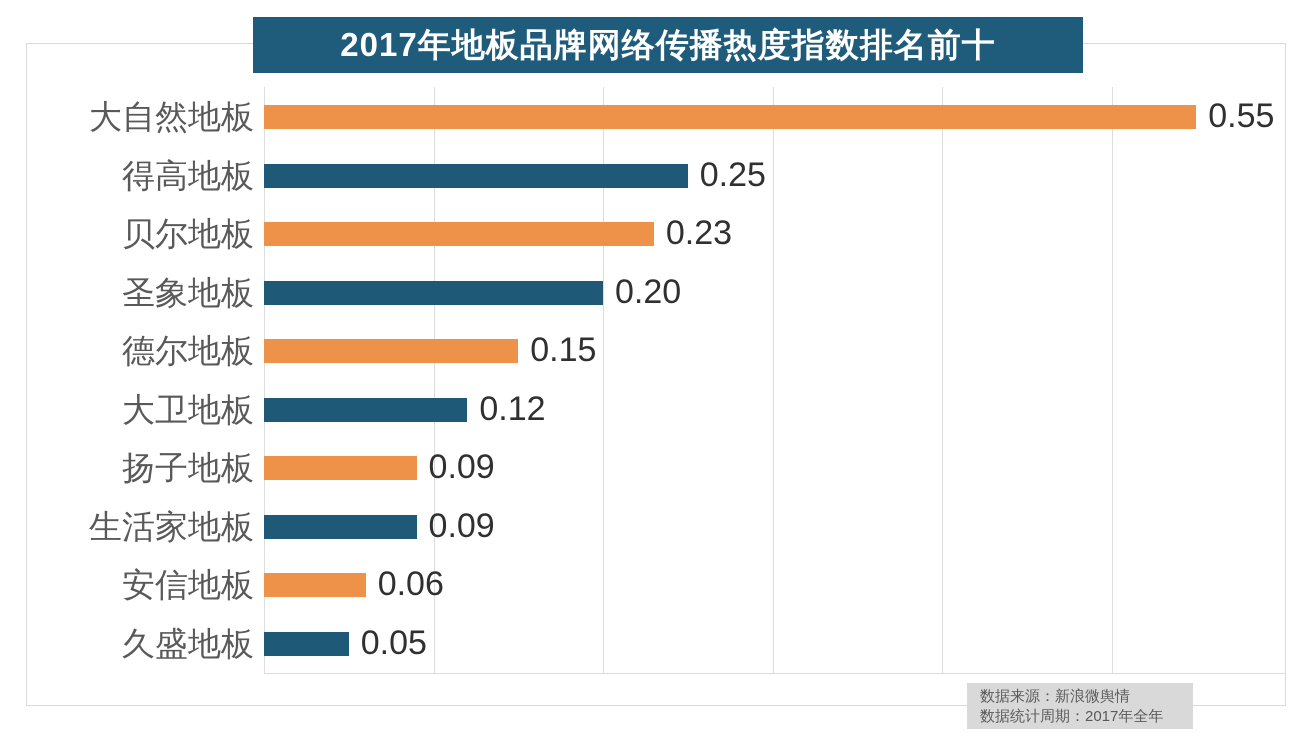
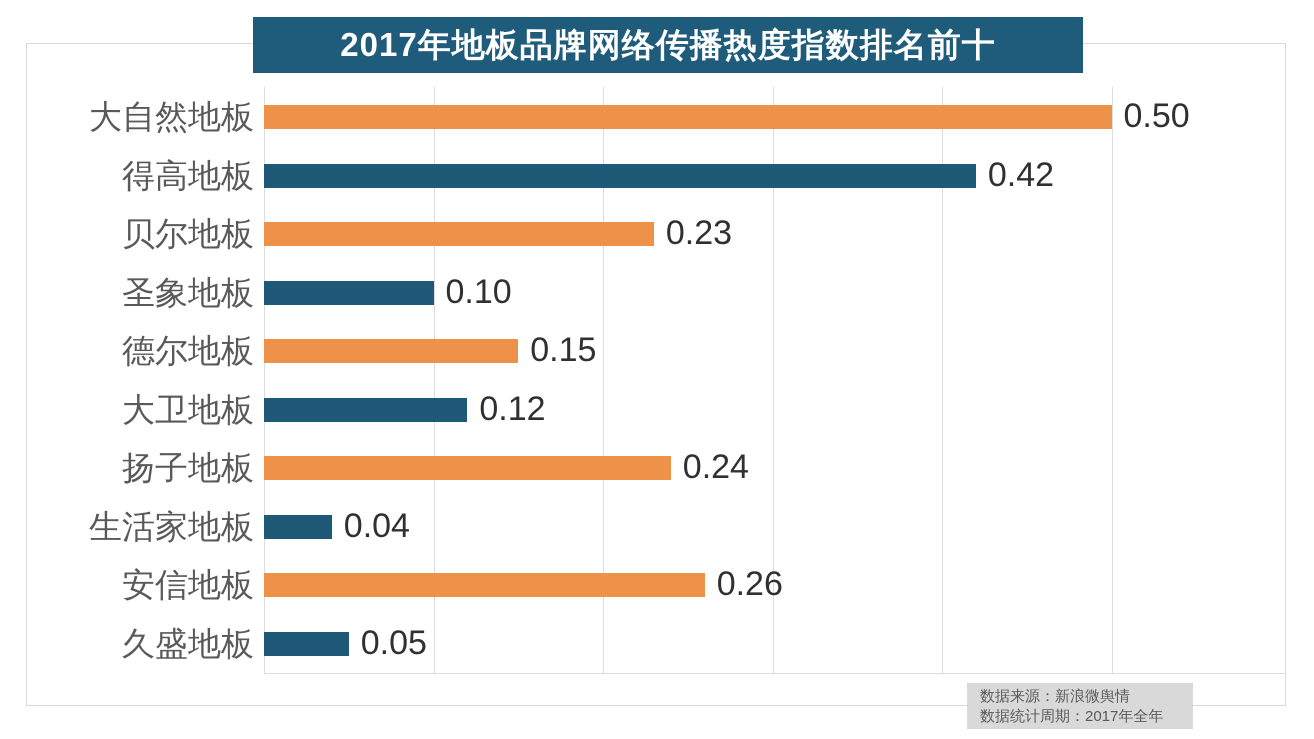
大自然地板: 0.55 -> 0.50
得高地板: 0.25 -> 0.42
圣象地板: 0.20 -> 0.10
扬子地板: 0.09 -> 0.24
生活家地板: 0.09 -> 0.04
安信地板: 0.06 -> 0.26
